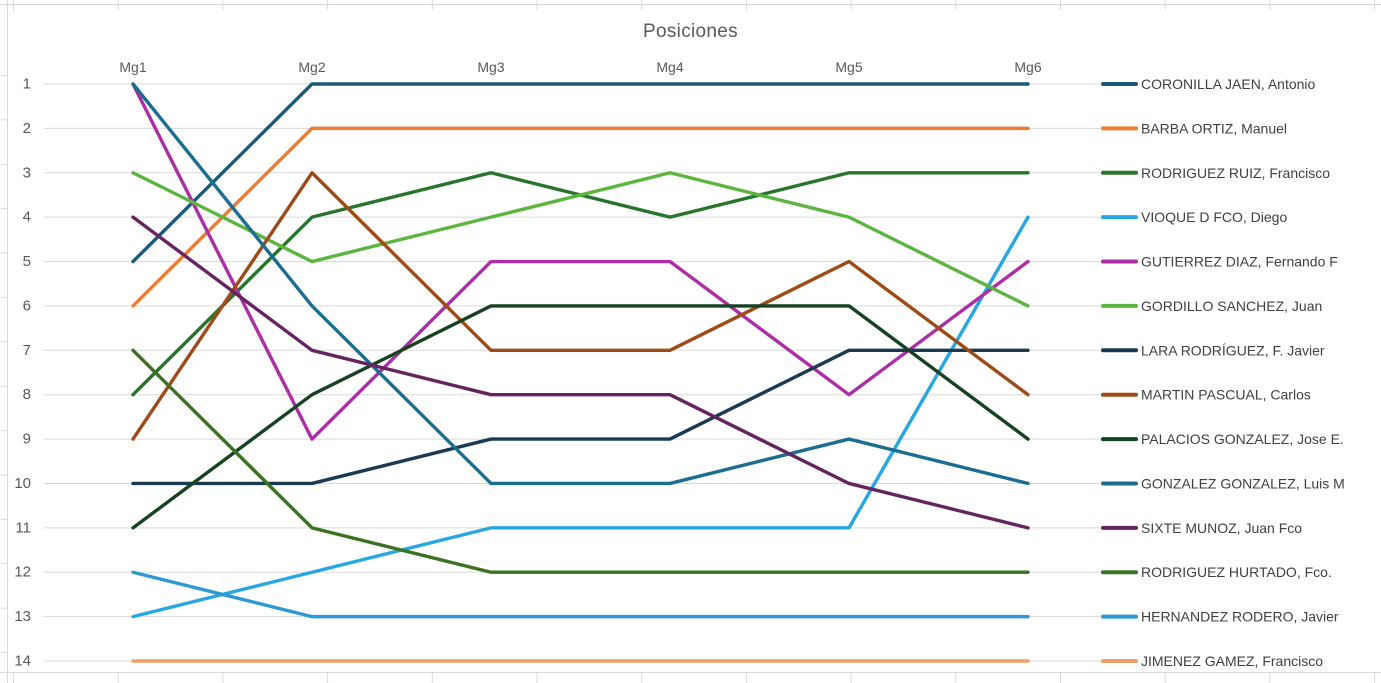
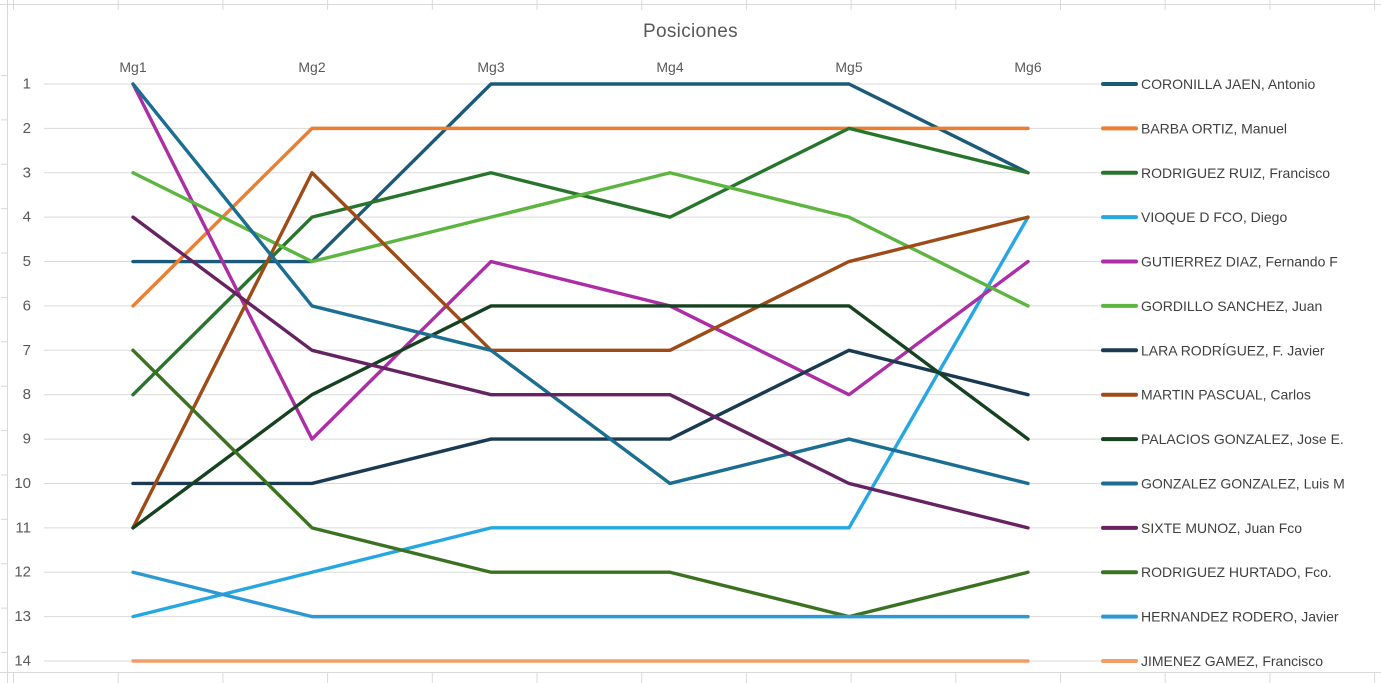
MARTIN PASCUAL, Carlos/Mg1: 9 -> 11
CORONILLA JAEN, Antonio/Mg2: 1 -> 5
GONZALEZ GONZALEZ, Luis M/Mg3: 10 -> 7
GUTIERREZ DIAZ, Fernando F/Mg4: 5 -> 6
RODRIGUEZ RUIZ, Francisco/Mg5: 3 -> 2
RODRIGUEZ HURTADO, Fco./Mg5: 12 -> 13
CORONILLA JAEN, Antonio/Mg6: 1 -> 3
LARA RODRÍGUEZ, F. Javier/Mg6: 7 -> 8
MARTIN PASCUAL, Carlos/Mg6: 8 -> 4
